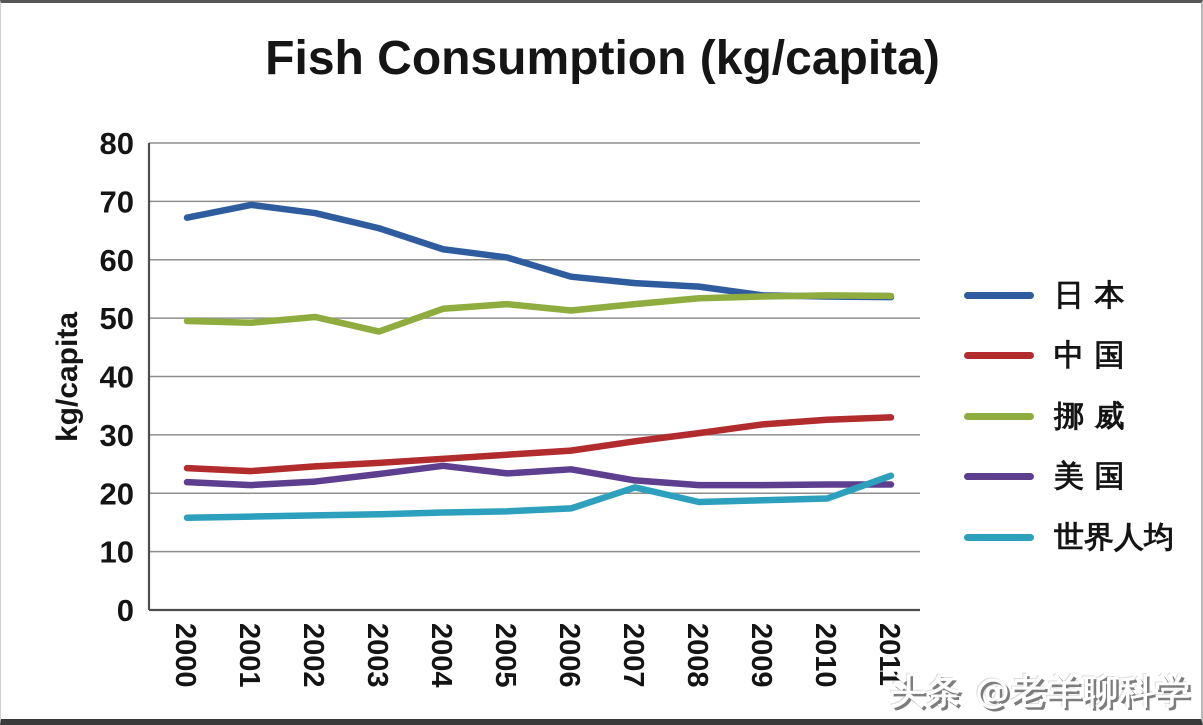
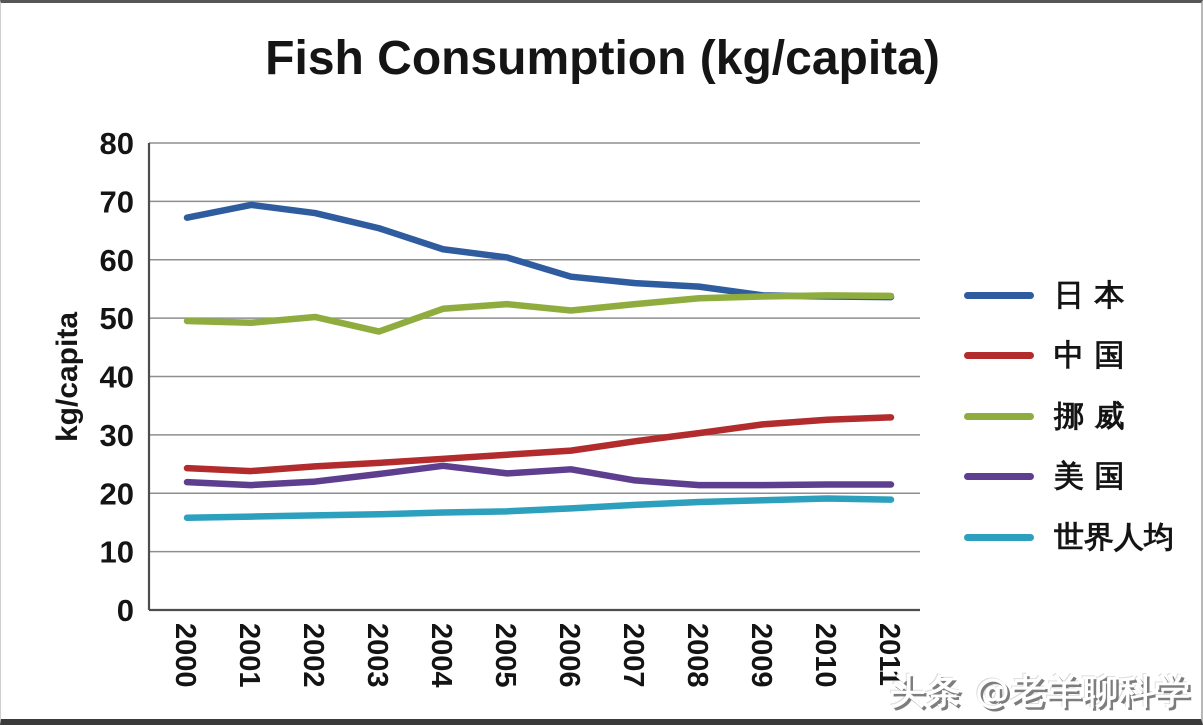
世界人均/2007: 21 -> 18
世界人均/2011: 23 -> 19
